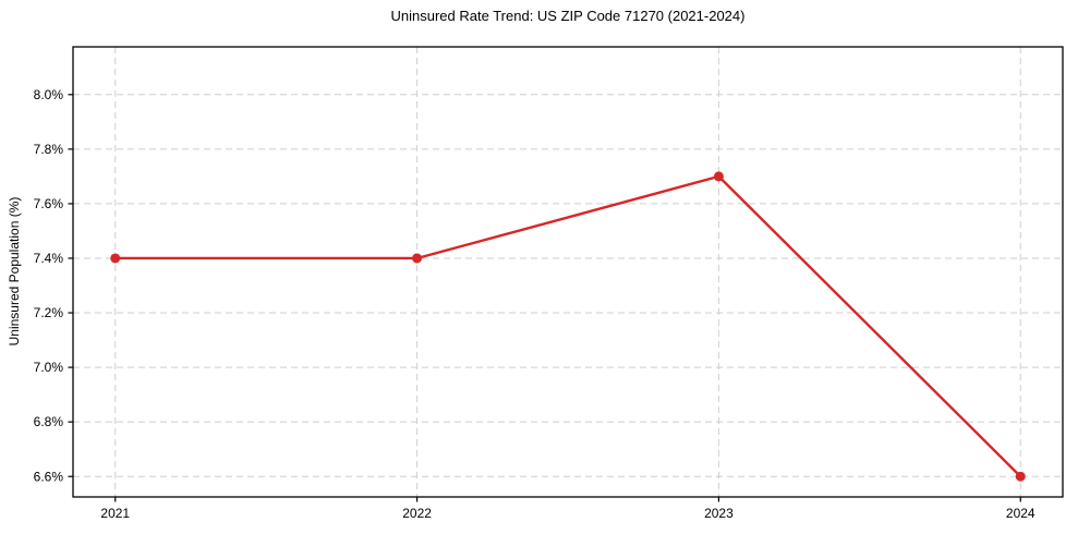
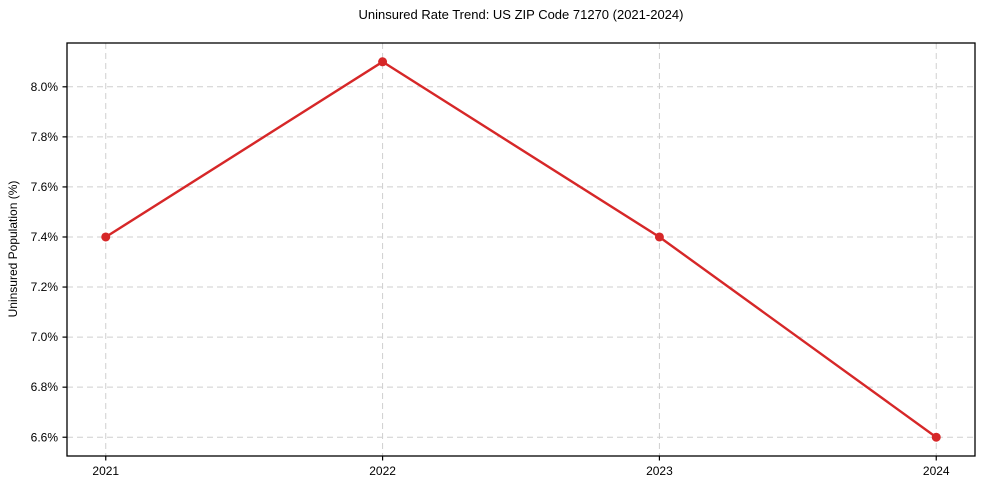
2022: 7.4% -> 8.1%
2023: 7.7% -> 7.4%
